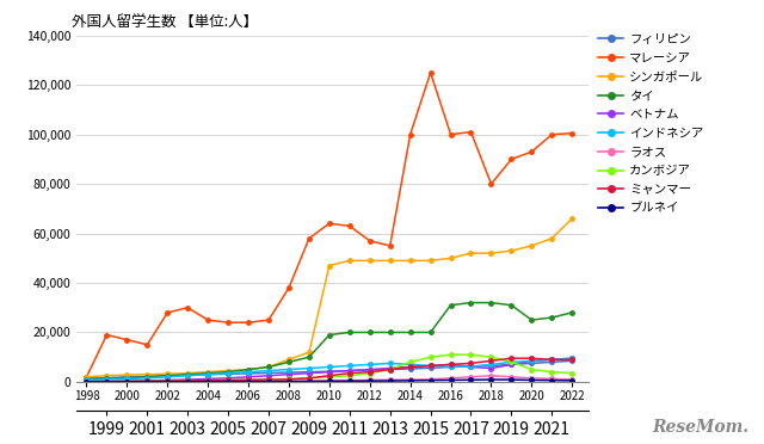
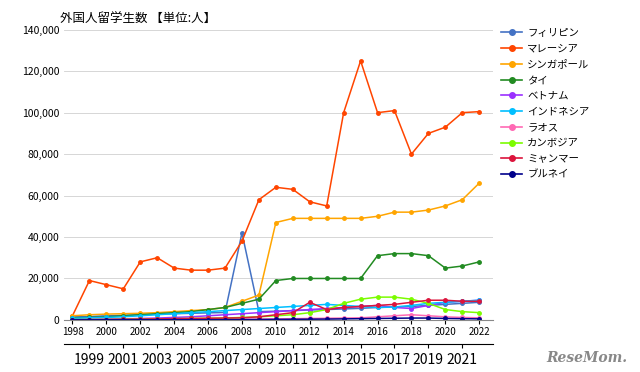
フィリピン/2008: 3,800 -> 42,000
ミャンマー/2012: 4,000 -> 8,500
